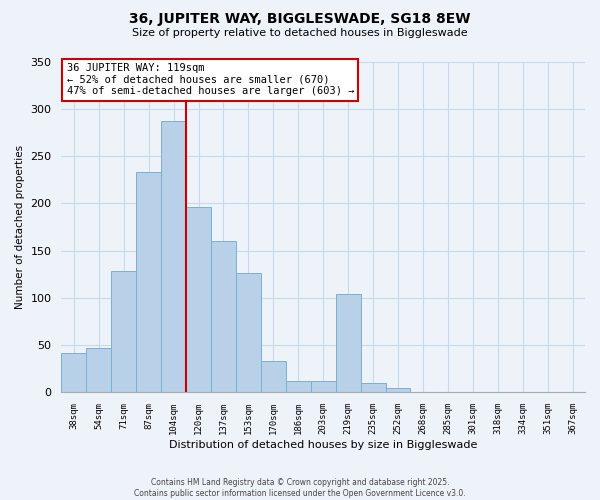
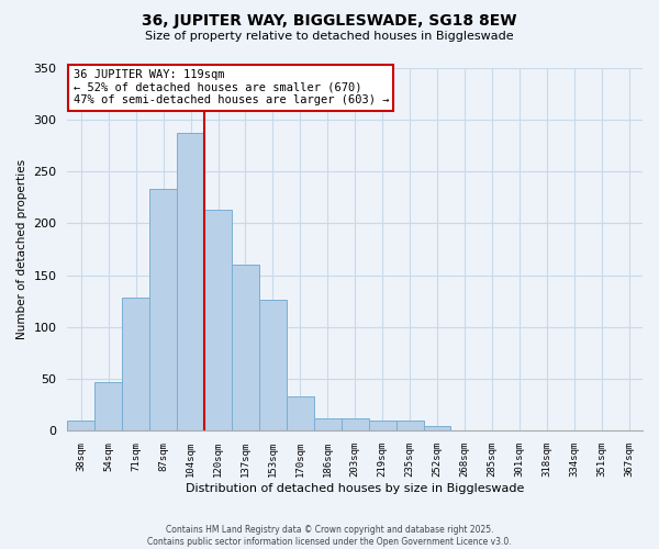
38sqm: 42 -> 10
120sqm: 196 -> 213
219sqm: 104 -> 10
